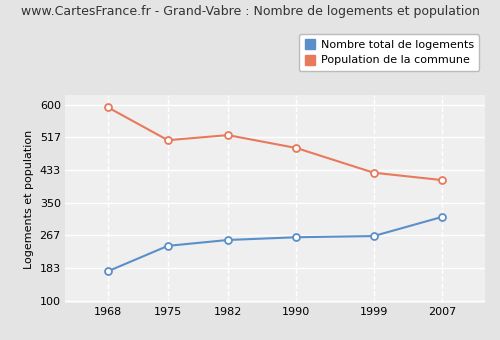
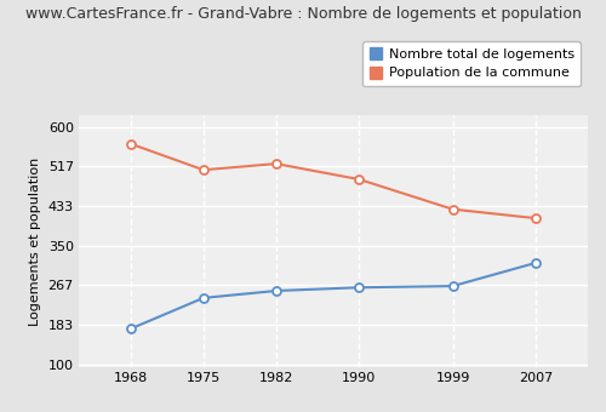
Population de la commune/1968: 594 -> 565
